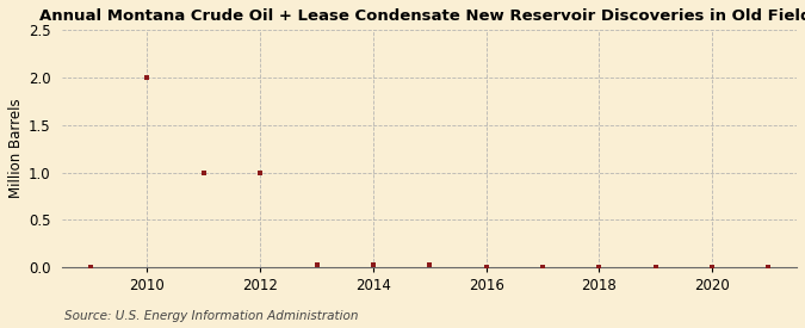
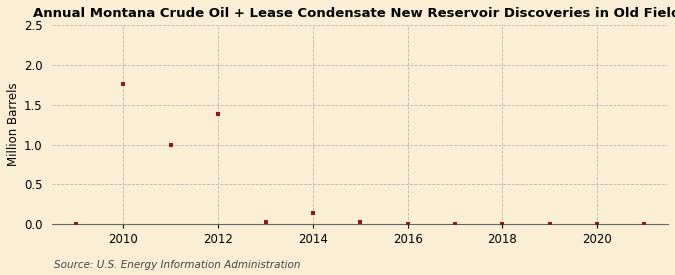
2010: 2.00 -> 1.76
2012: 1.00 -> 1.38
2014: 0.02 -> 0.14
